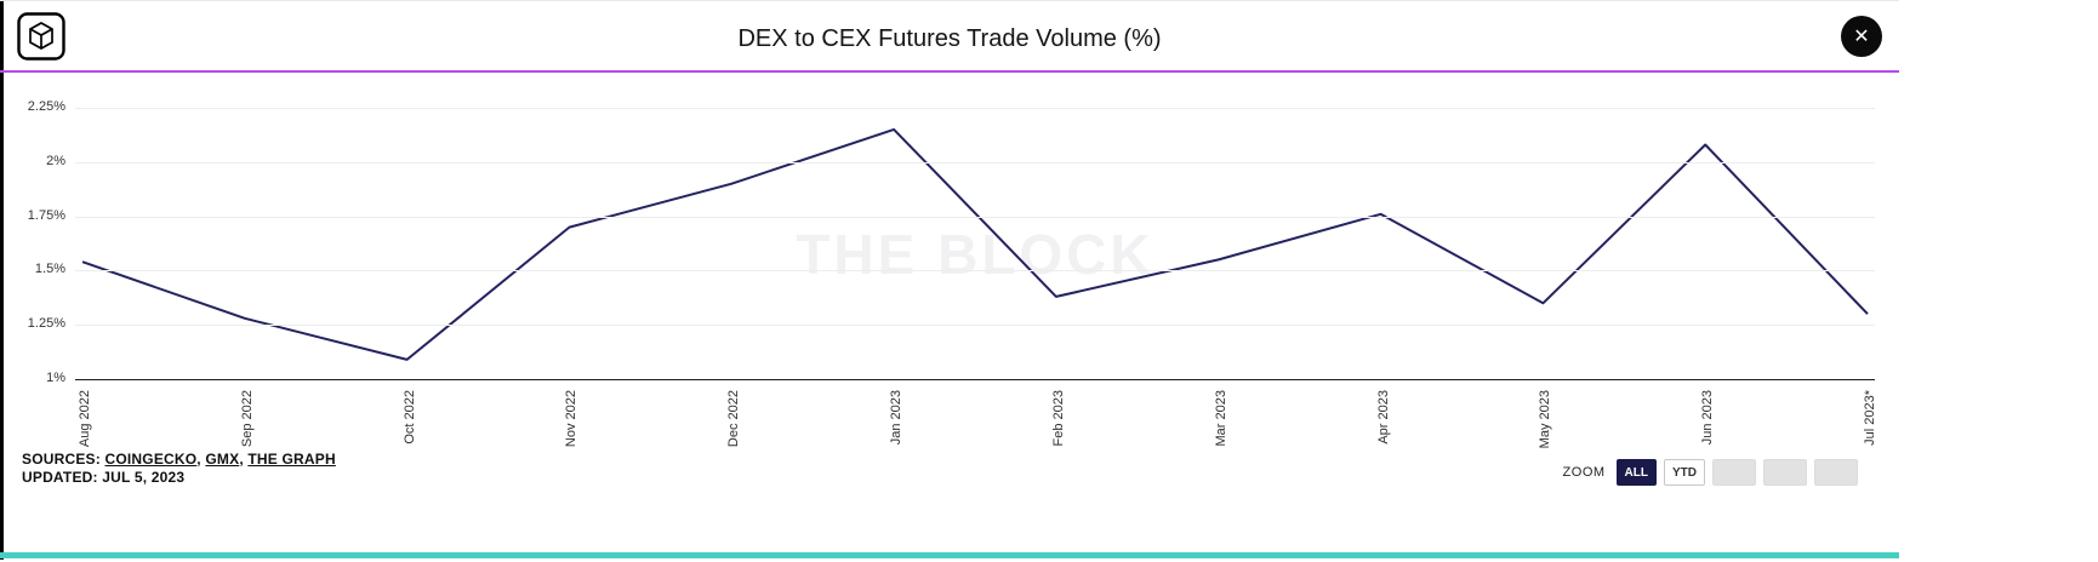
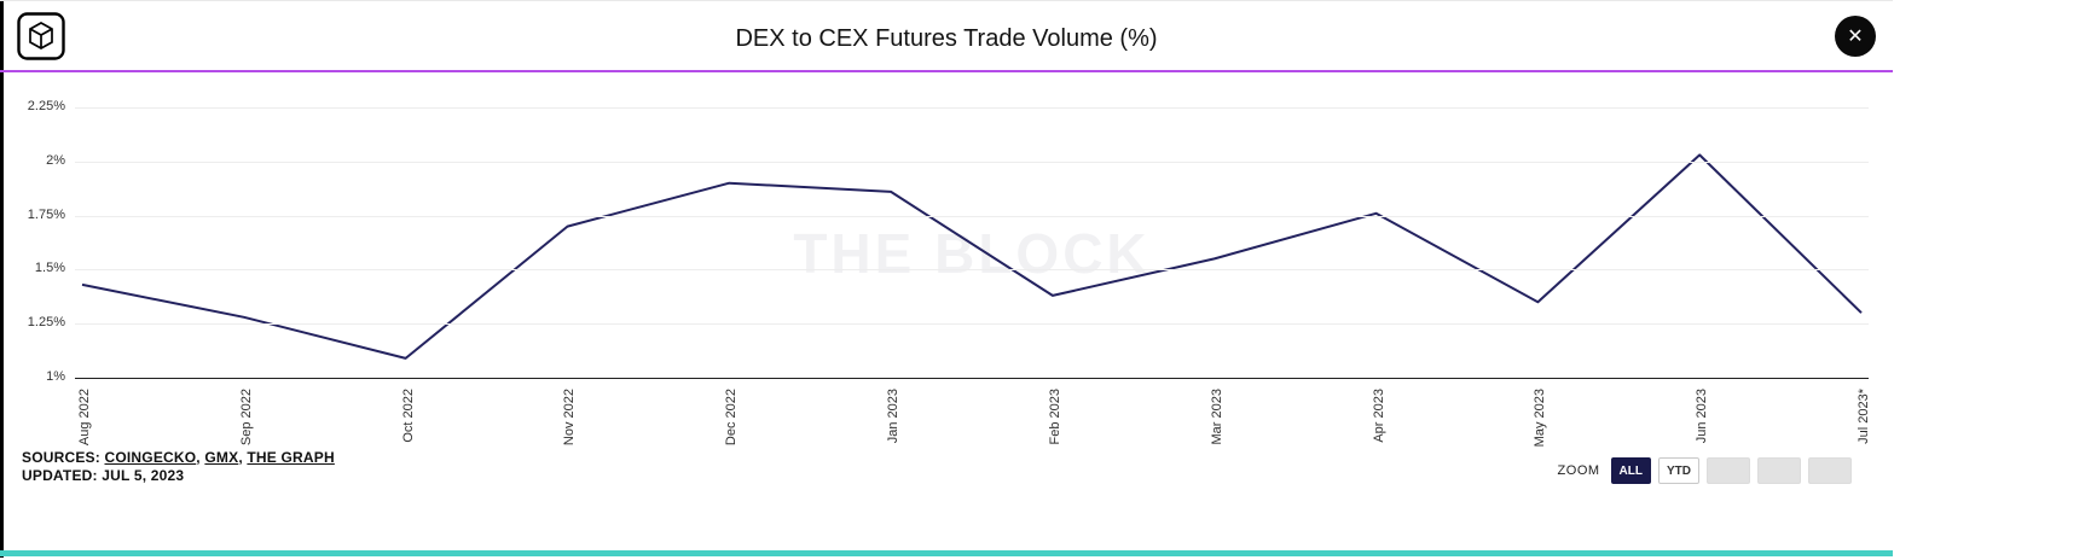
Aug 2022: 1.54% -> 1.43%
Jan 2023: 2.15% -> 1.86%
Jun 2023: 2.08% -> 2.03%
